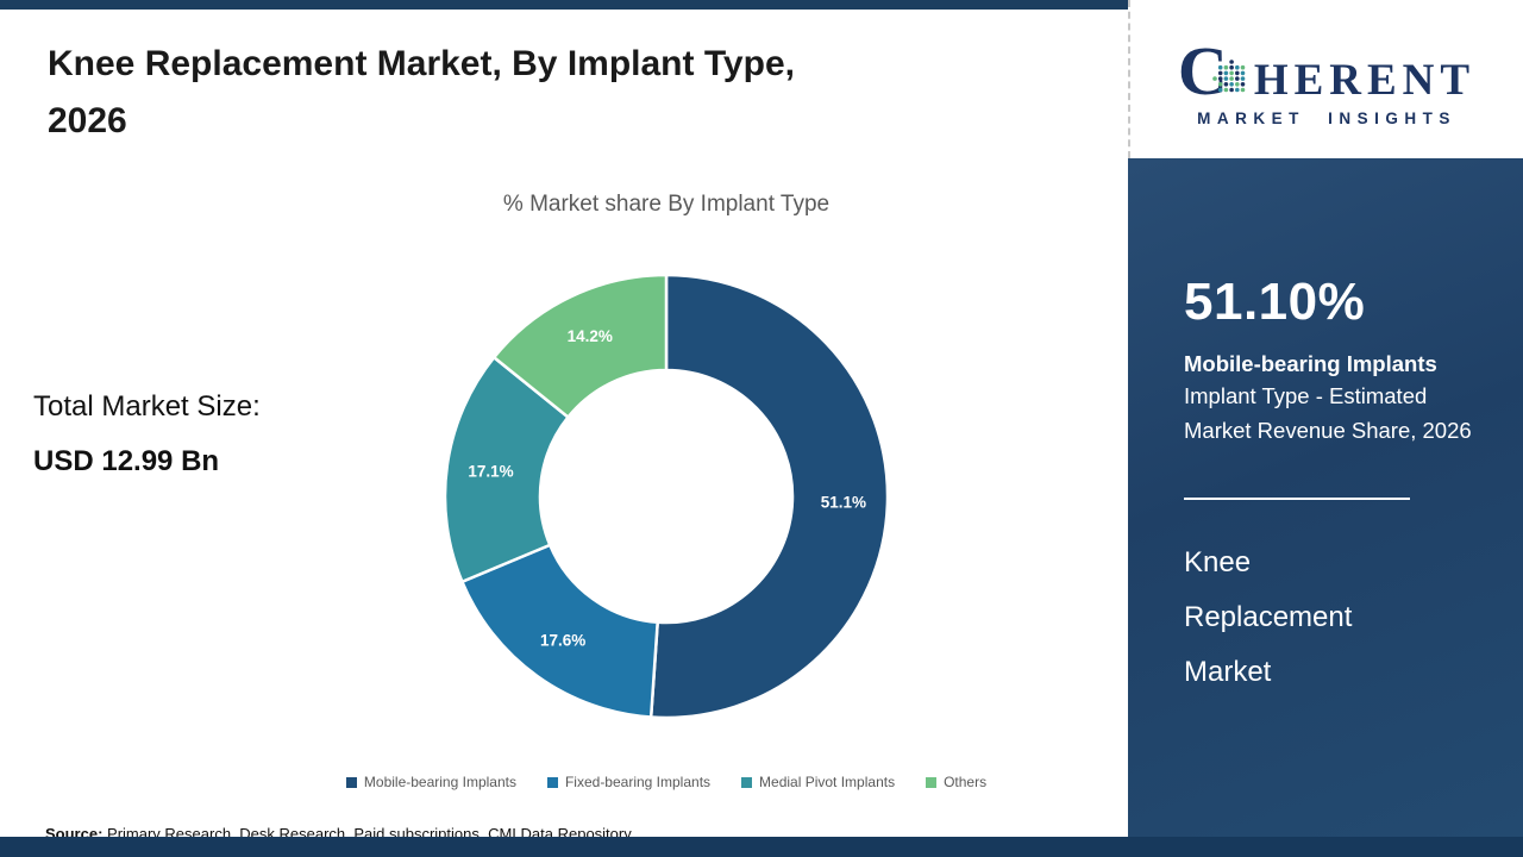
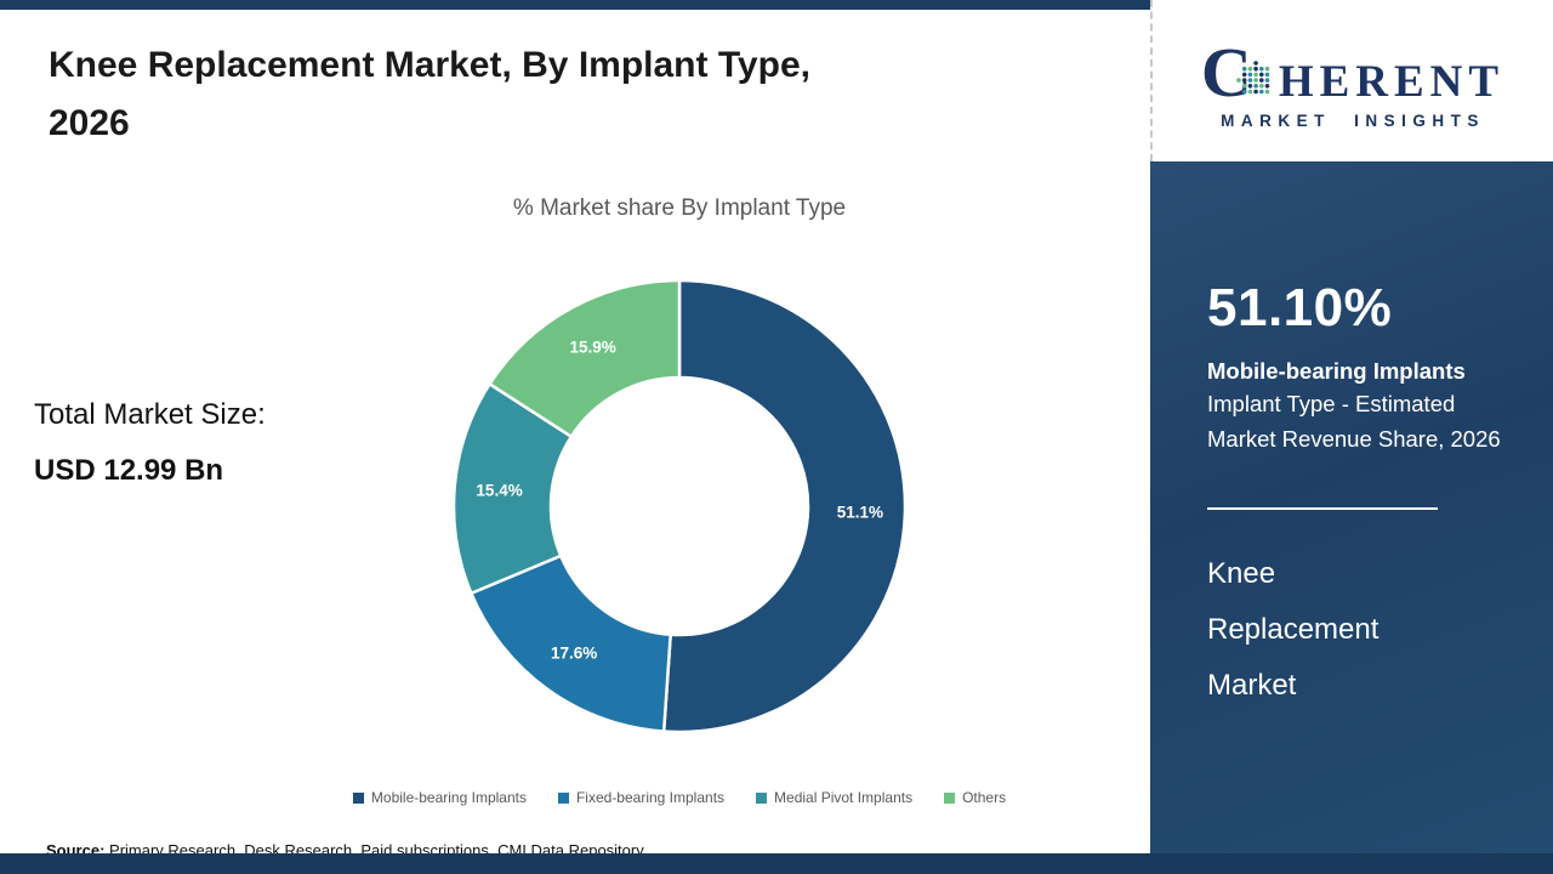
Medial Pivot Implants: 17.1% -> 15.4%
Others: 14.2% -> 15.9%
